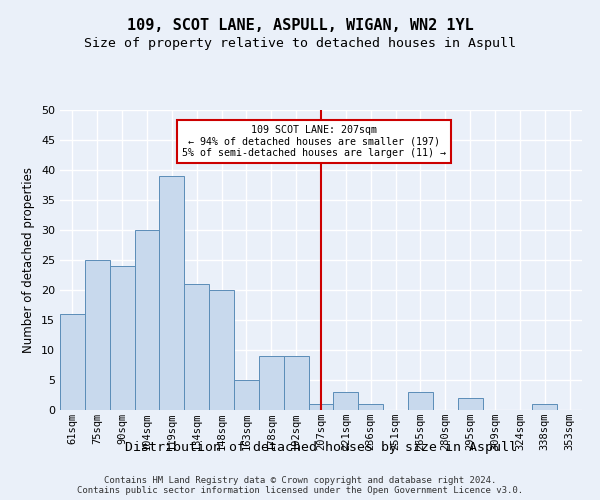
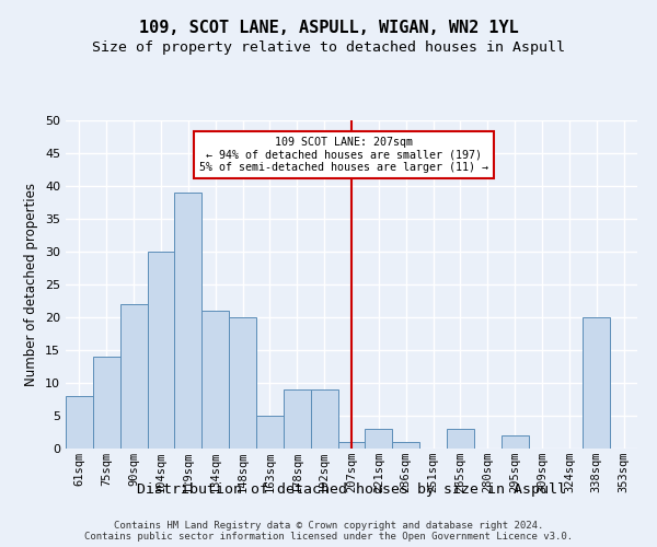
61sqm: 16 -> 8
75sqm: 25 -> 14
90sqm: 24 -> 22
338sqm: 1 -> 20
